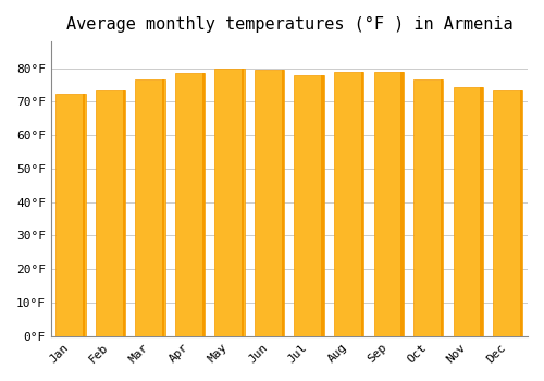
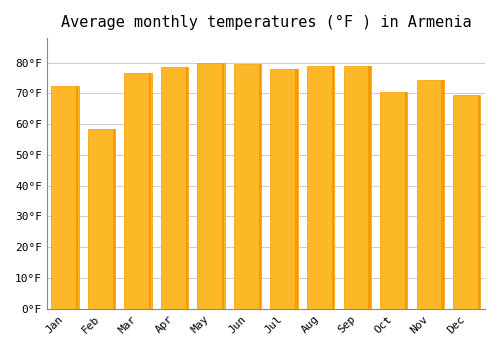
Feb: 73.5°F -> 58.5°F
Oct: 76.5°F -> 70.5°F
Dec: 73.5°F -> 69.5°F
